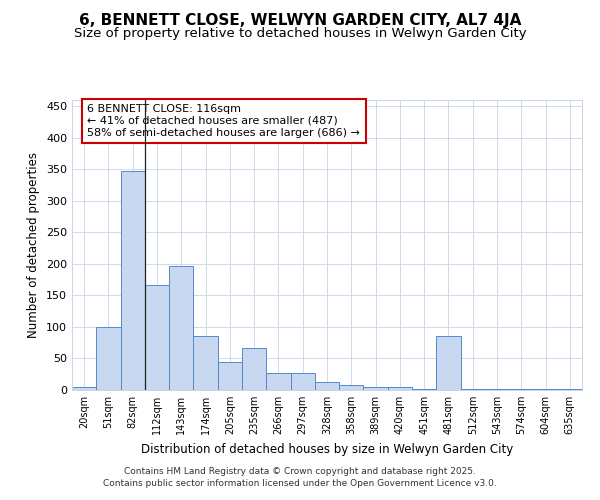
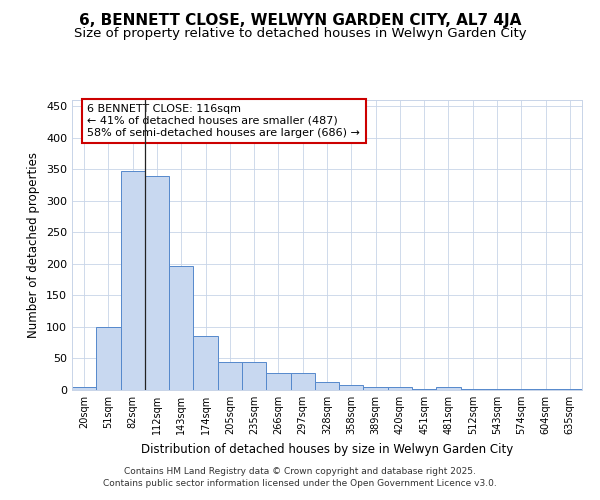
112sqm: 166 -> 340
235sqm: 66 -> 45
481sqm: 86 -> 5
